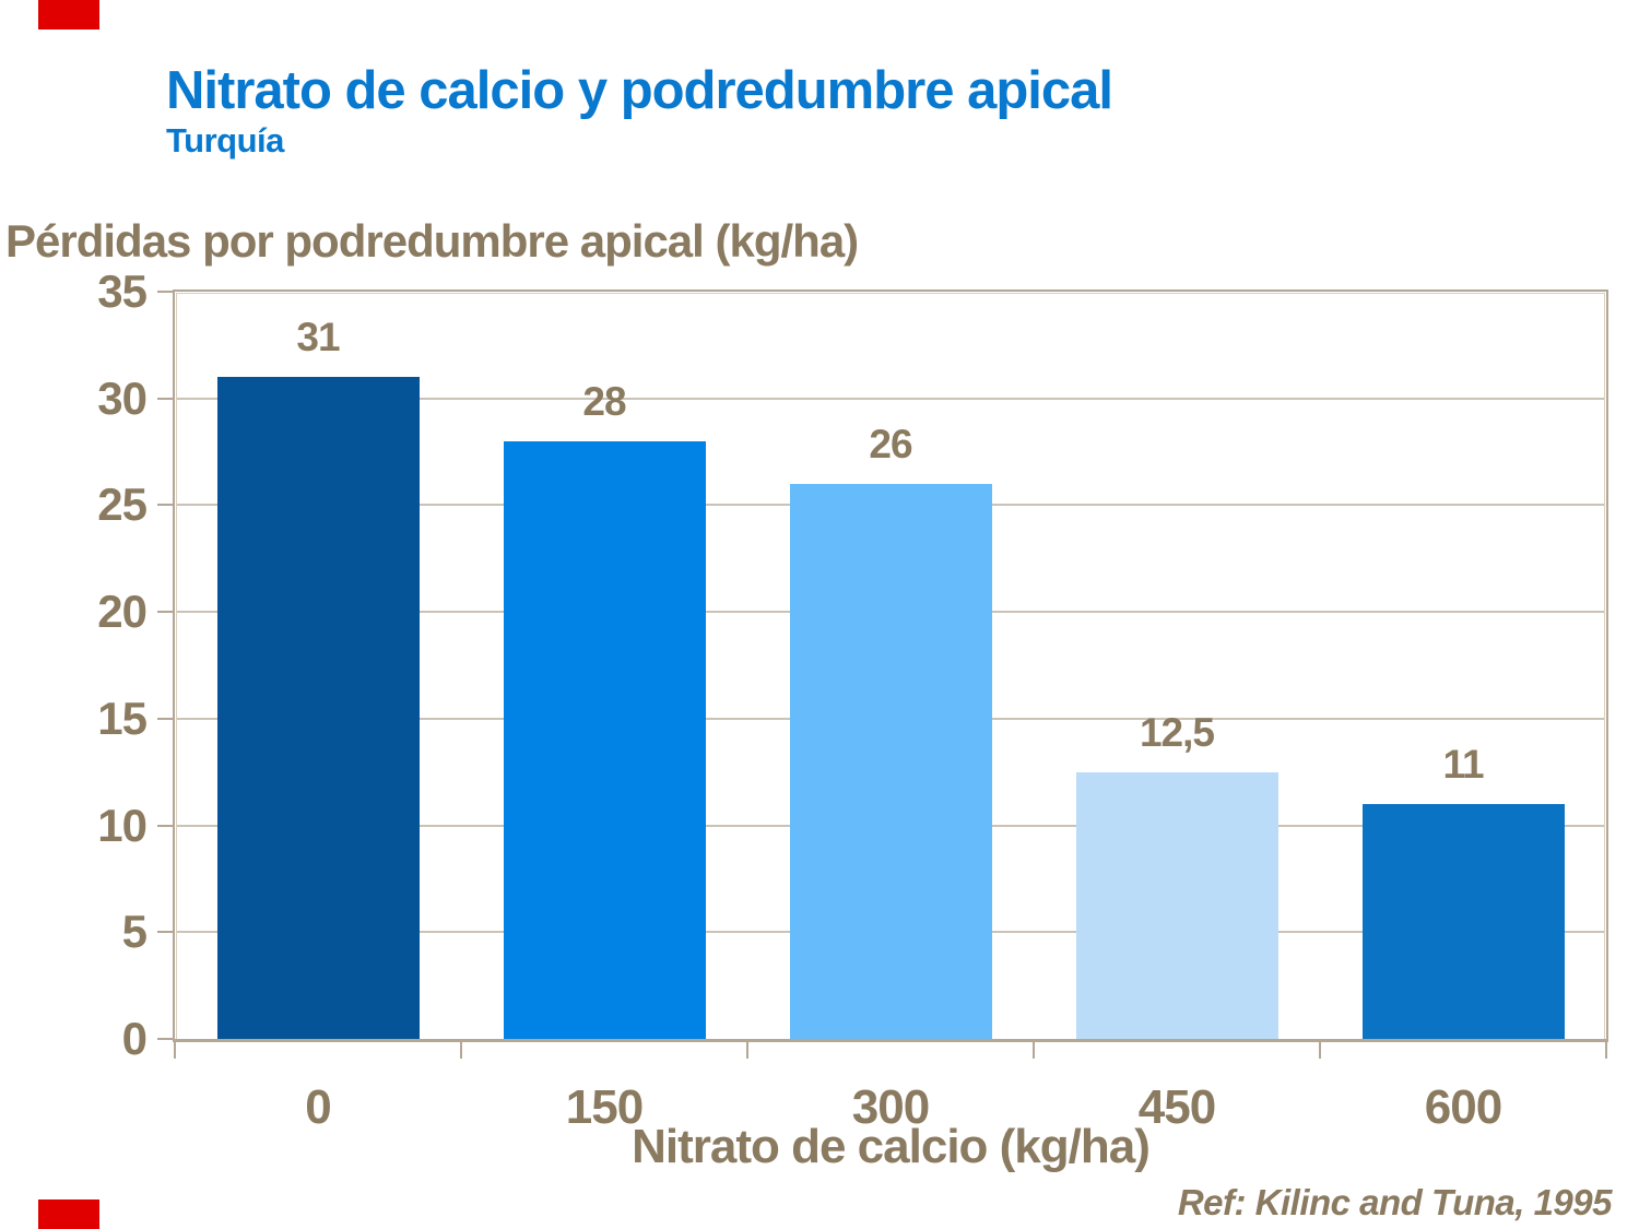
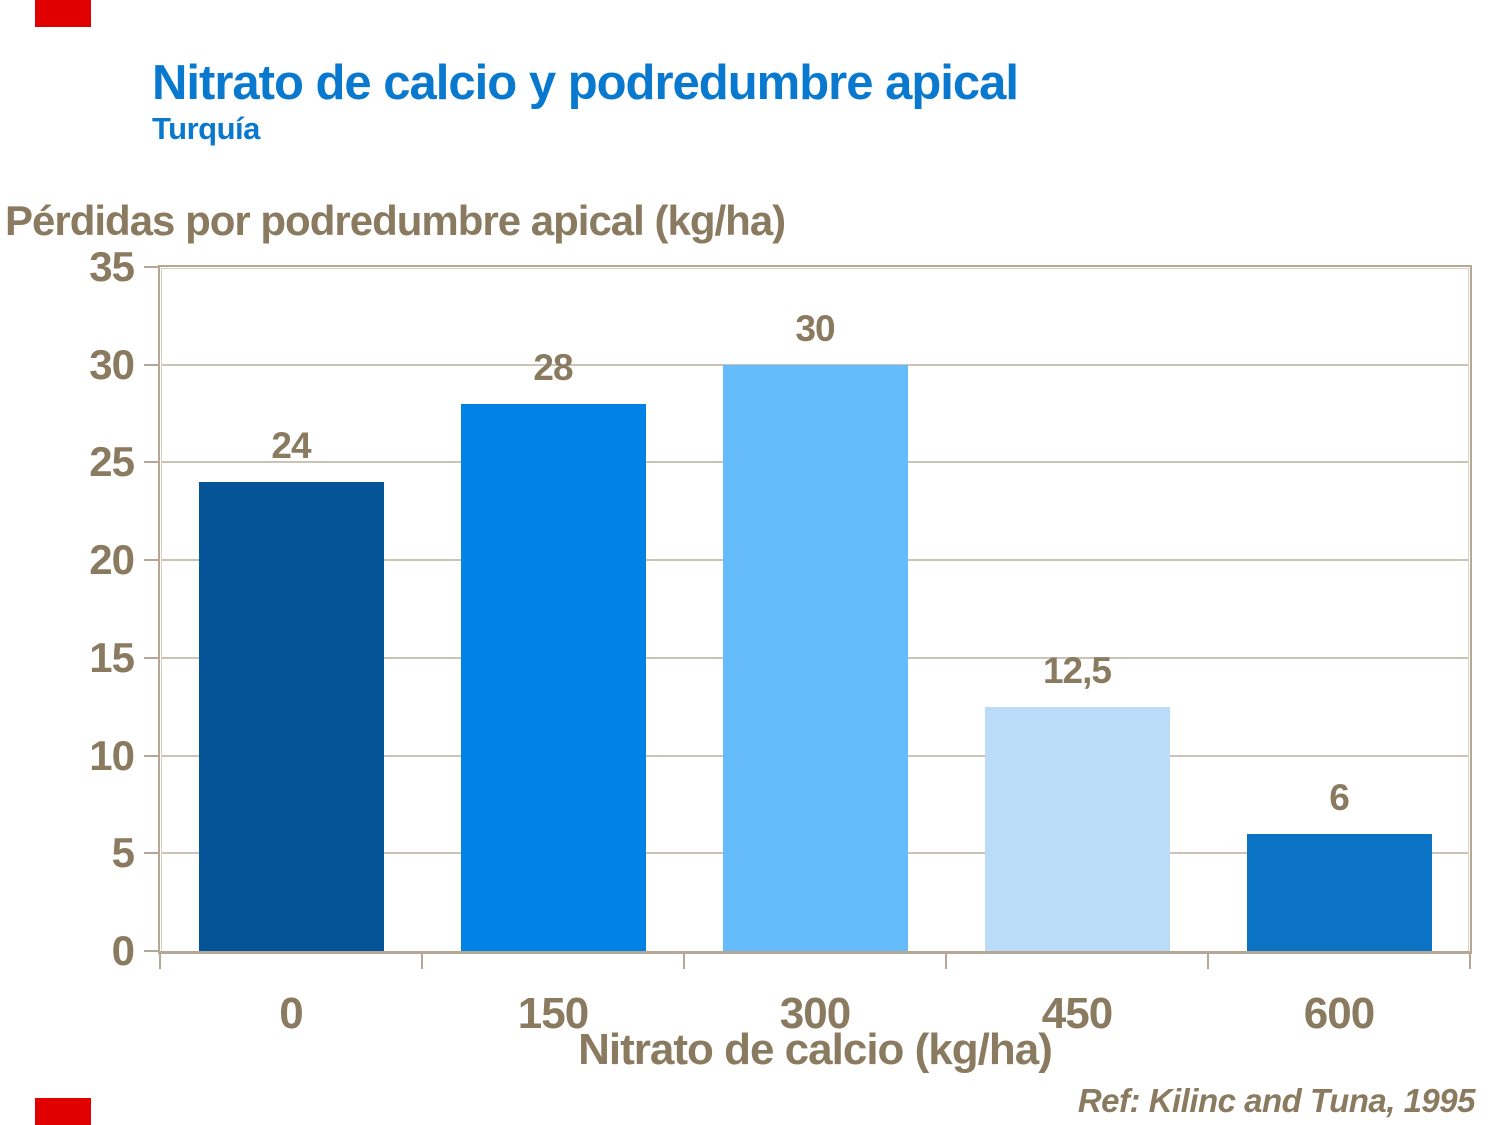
0: 31 -> 24
300: 26 -> 30
600: 11 -> 6
